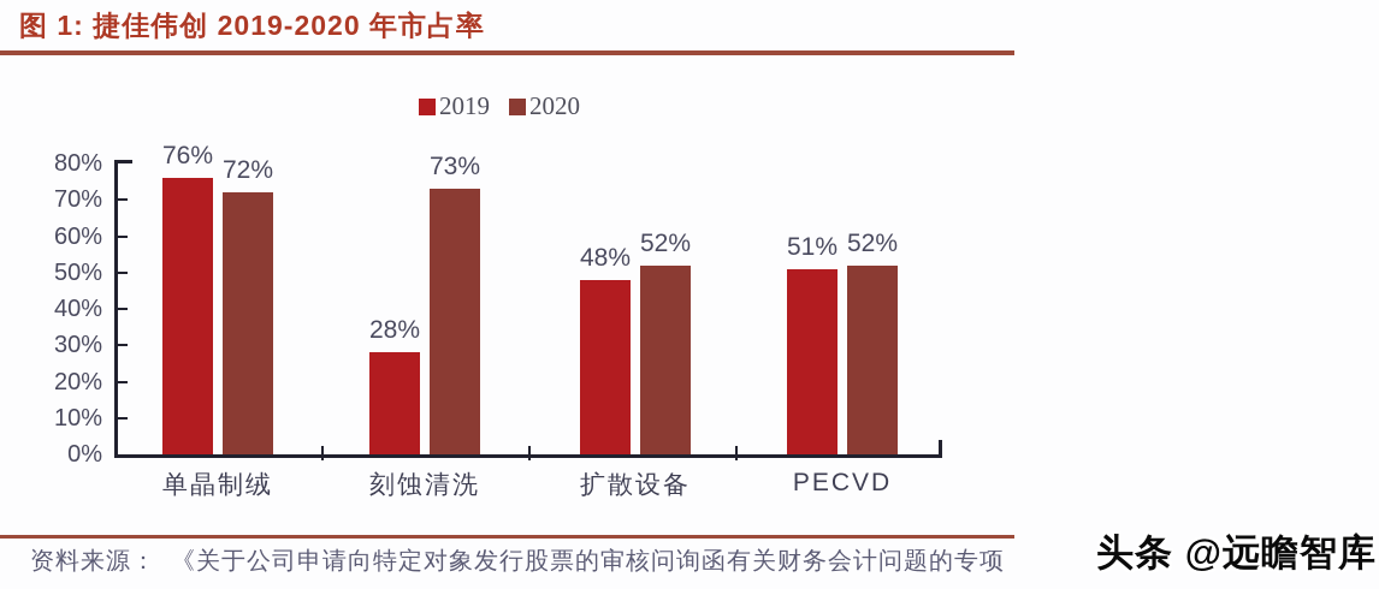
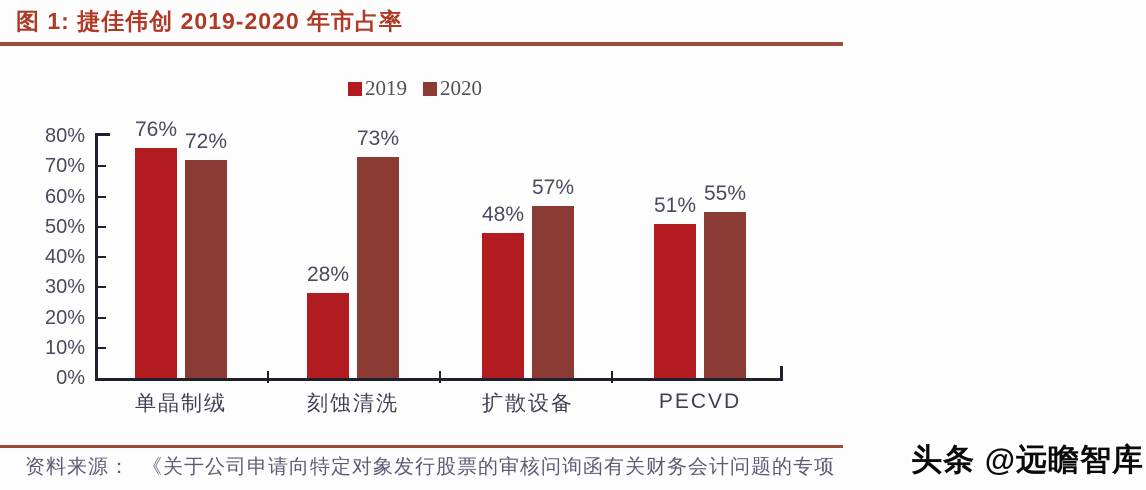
2020/扩散设备: 52% -> 57%
2020/PECVD: 52% -> 55%
